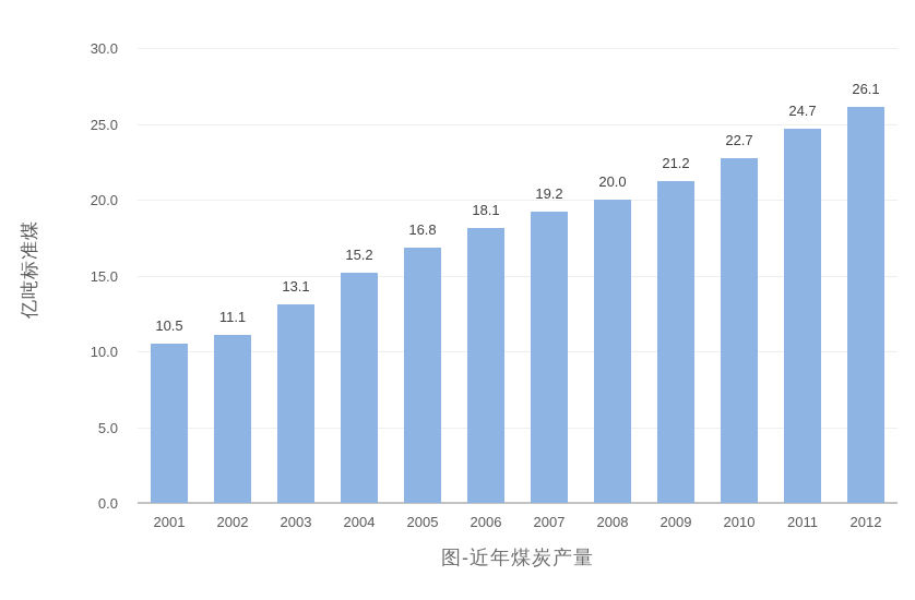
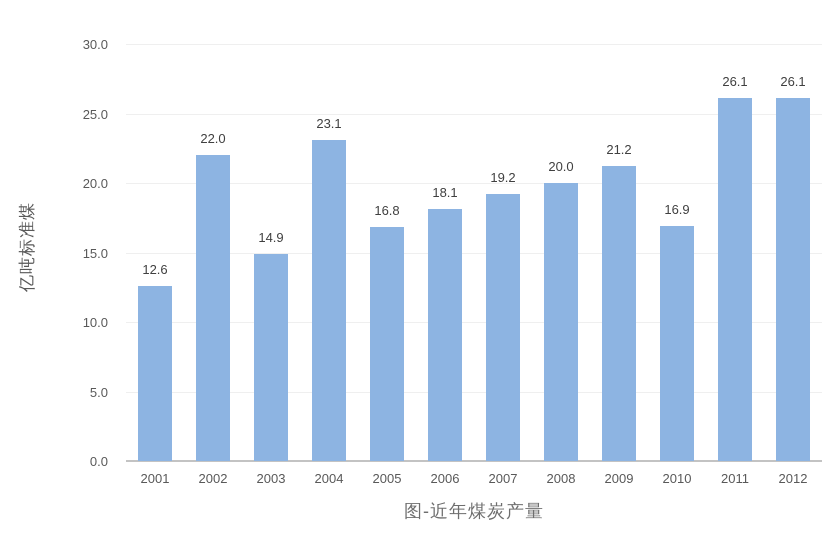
2001: 10.5 -> 12.6
2002: 11.1 -> 22.0
2003: 13.1 -> 14.9
2004: 15.2 -> 23.1
2010: 22.7 -> 16.9
2011: 24.7 -> 26.1
